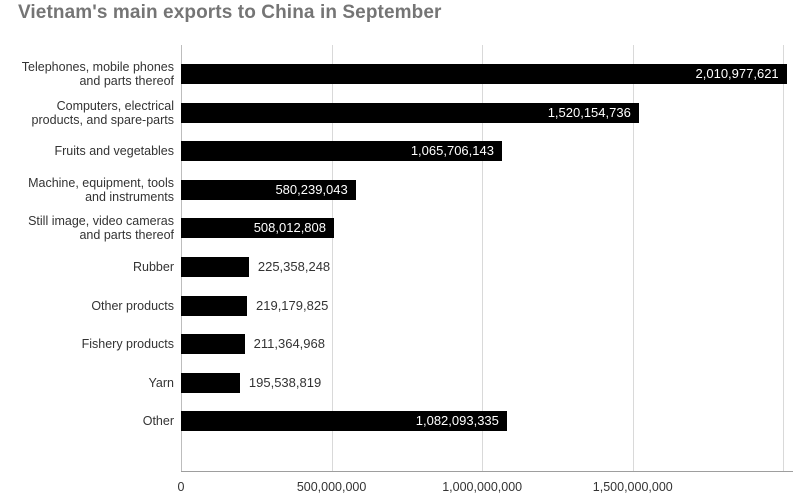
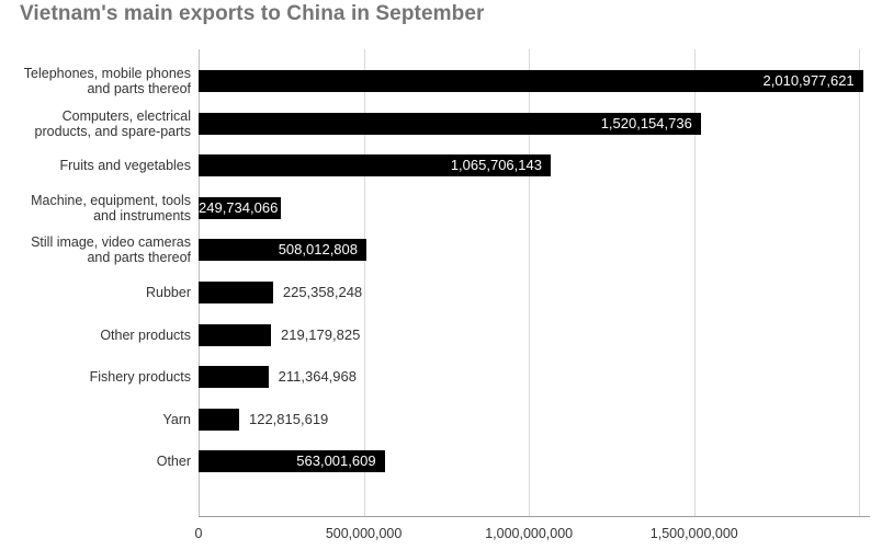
Machine, equipment, tools and instruments: 580,239,043 -> 249,734,066
Yarn: 195,538,819 -> 122,815,619
Other: 1,082,093,335 -> 563,001,609
